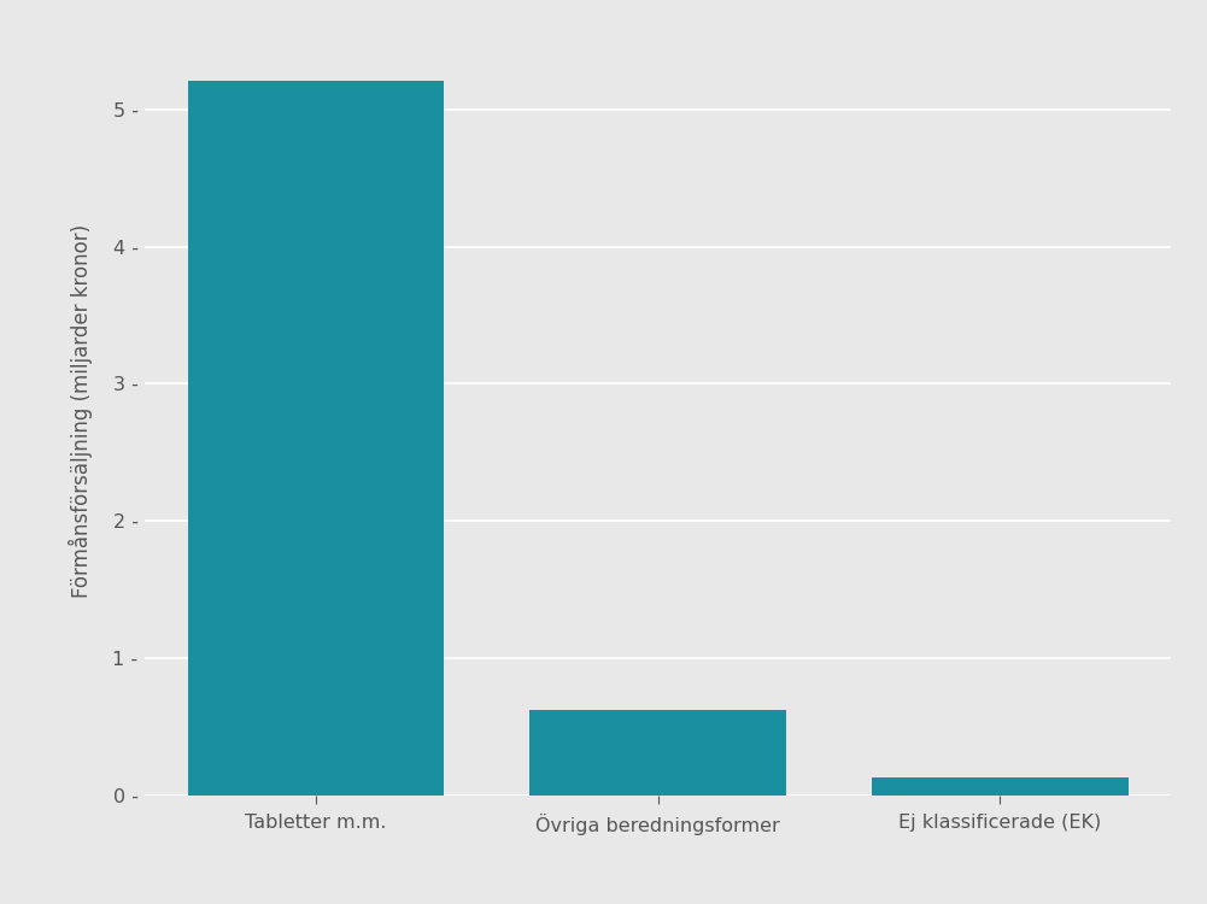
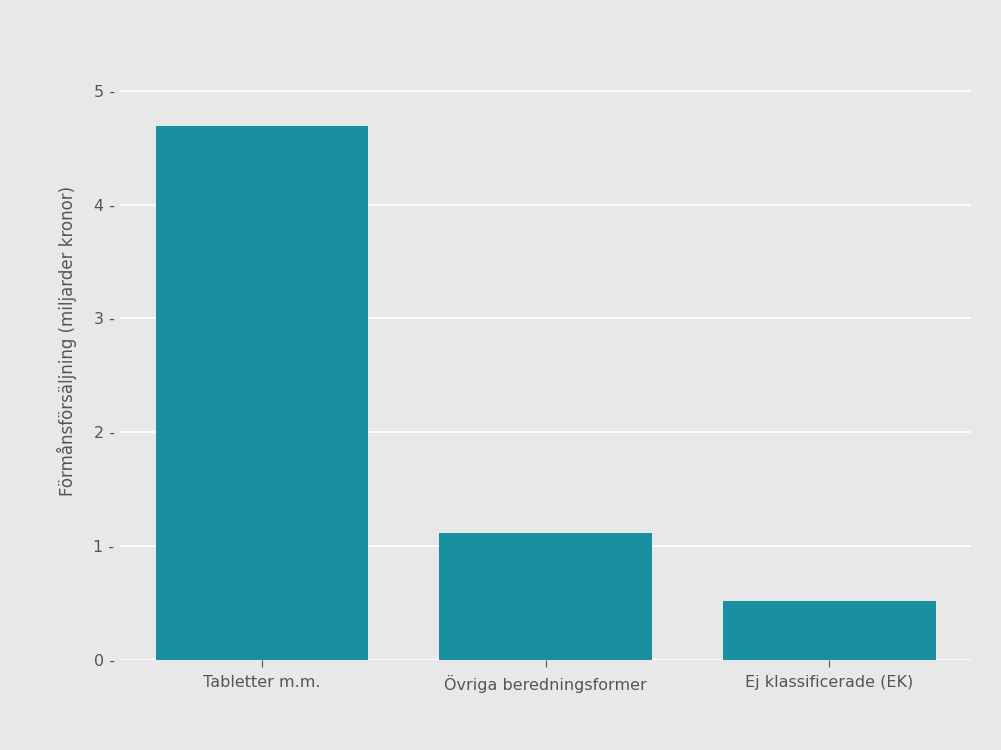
Tabletter m.m.: 5.21 - -> 4.69 -
Övriga beredningsformer: 0.62 - -> 1.12 -
Ej klassificerade (EK): 0.13 - -> 0.52 -
